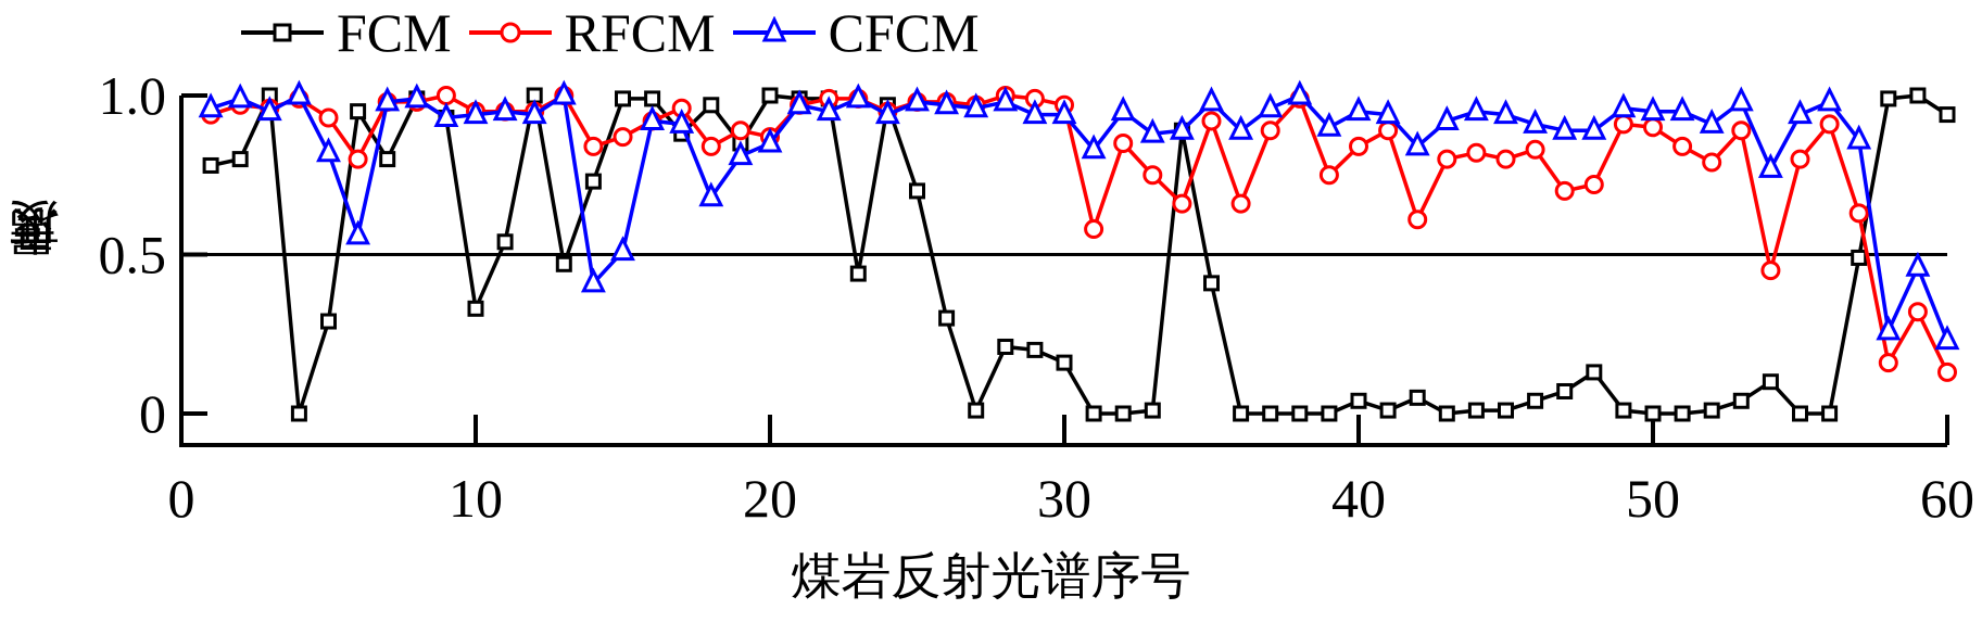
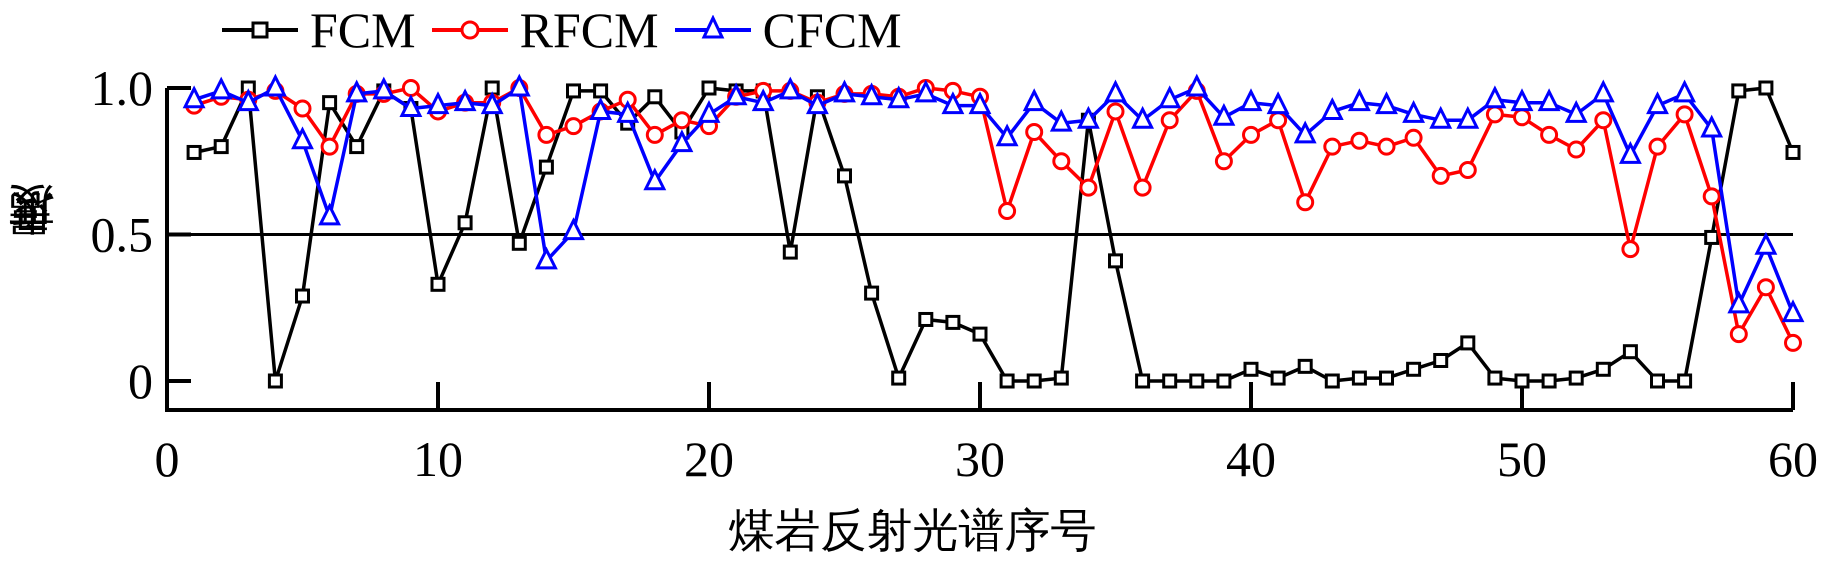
RFCM/10: 0.95 -> 0.92
CFCM/20: 0.85 -> 0.91
FCM/60: 0.94 -> 0.78
